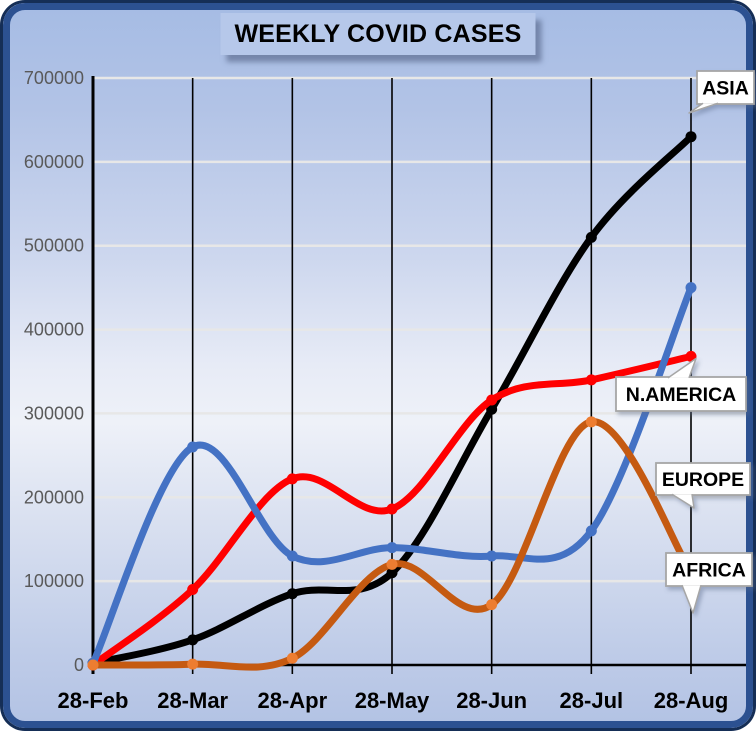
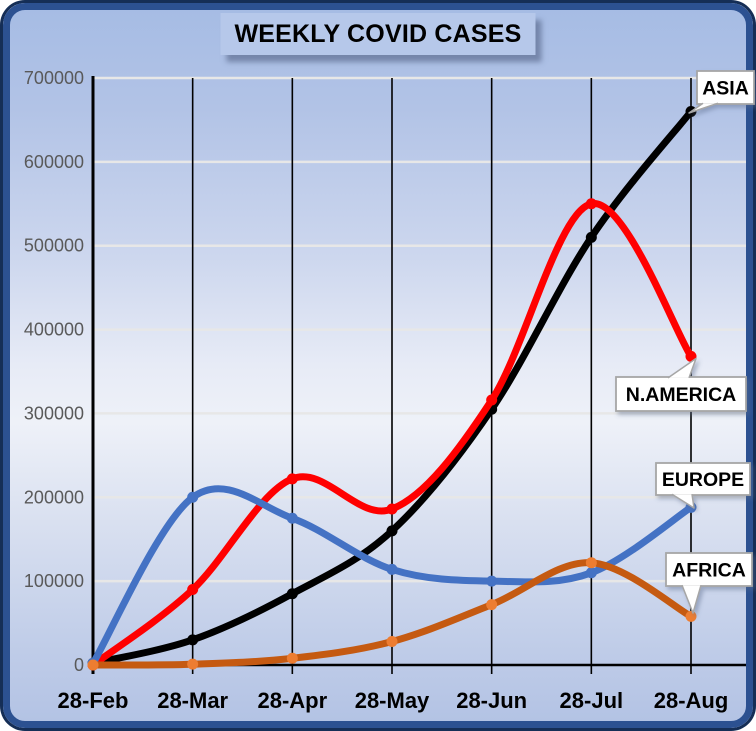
EUROPE/28-Mar: 260000 -> 200000
EUROPE/28-Apr: 130000 -> 180000
ASIA/28-May: 110000 -> 160000
EUROPE/28-May: 140000 -> 110000
AFRICA/28-May: 120000 -> 30000
EUROPE/28-Jun: 130000 -> 100000
N.AMERICA/28-Jul: 340000 -> 550000
EUROPE/28-Jul: 160000 -> 110000
AFRICA/28-Jul: 290000 -> 120000
ASIA/28-Aug: 630000 -> 660000
EUROPE/28-Aug: 450000 -> 190000
AFRICA/28-Aug: 110000 -> 60000
